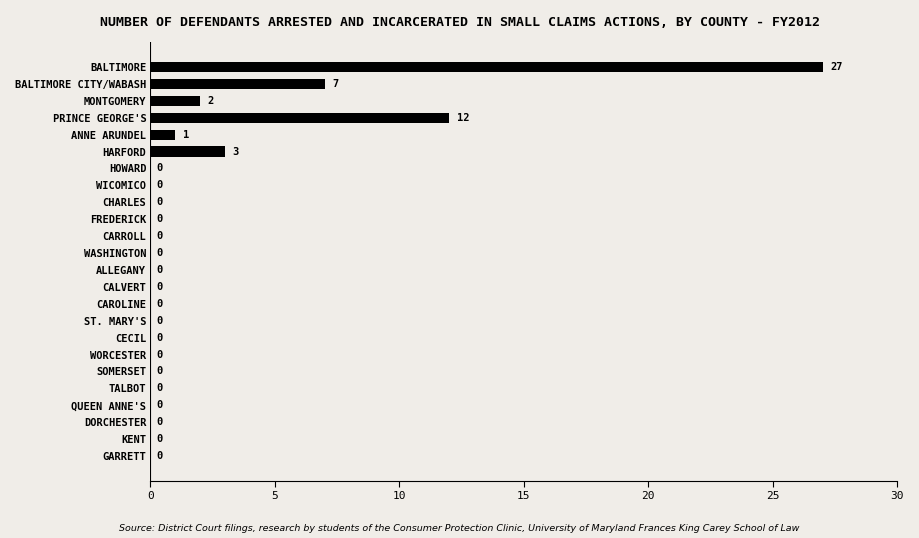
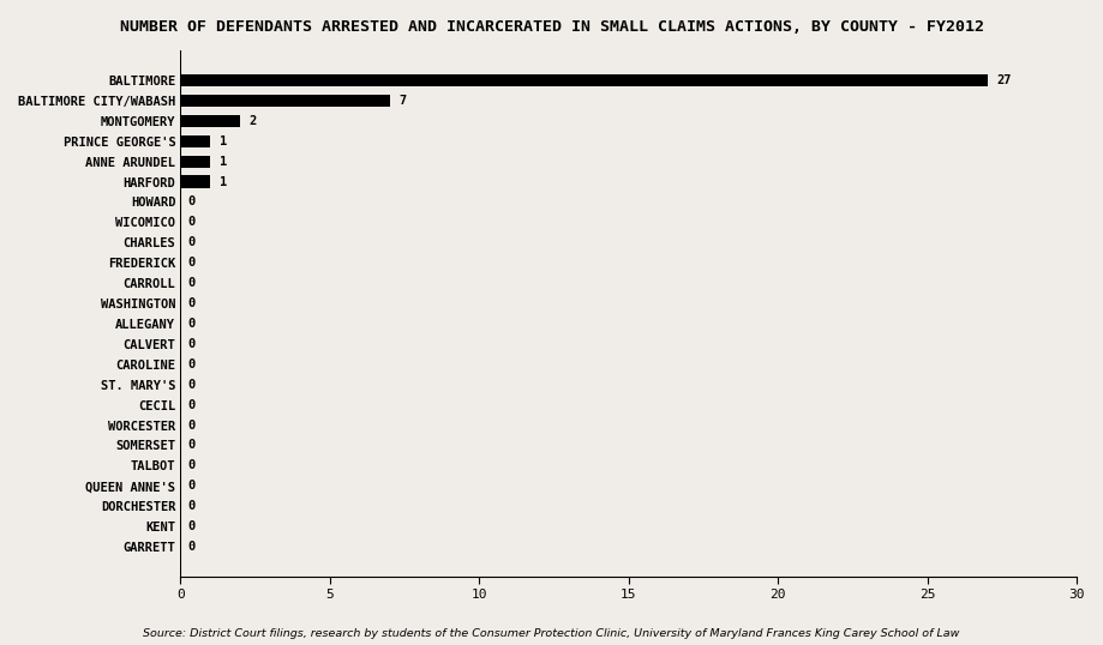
PRINCE GEORGE'S: 12 -> 1
HARFORD: 3 -> 1
